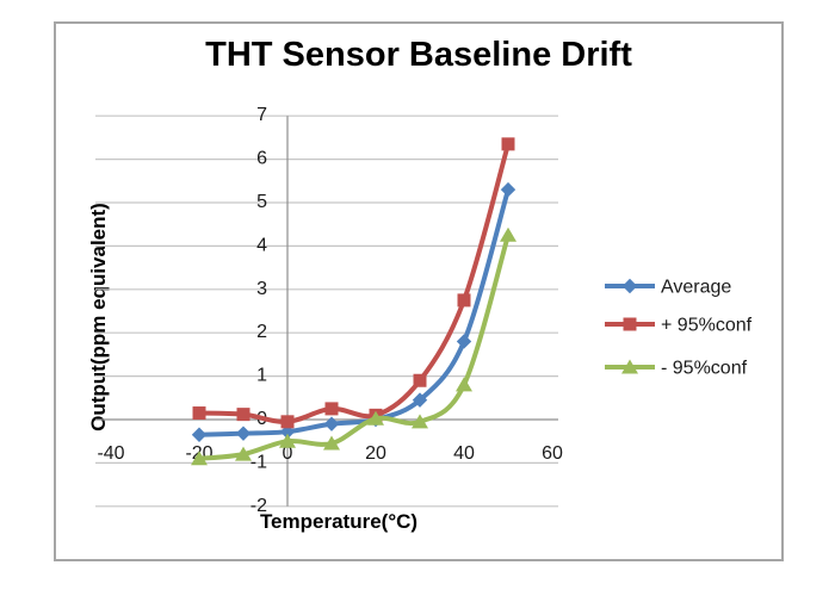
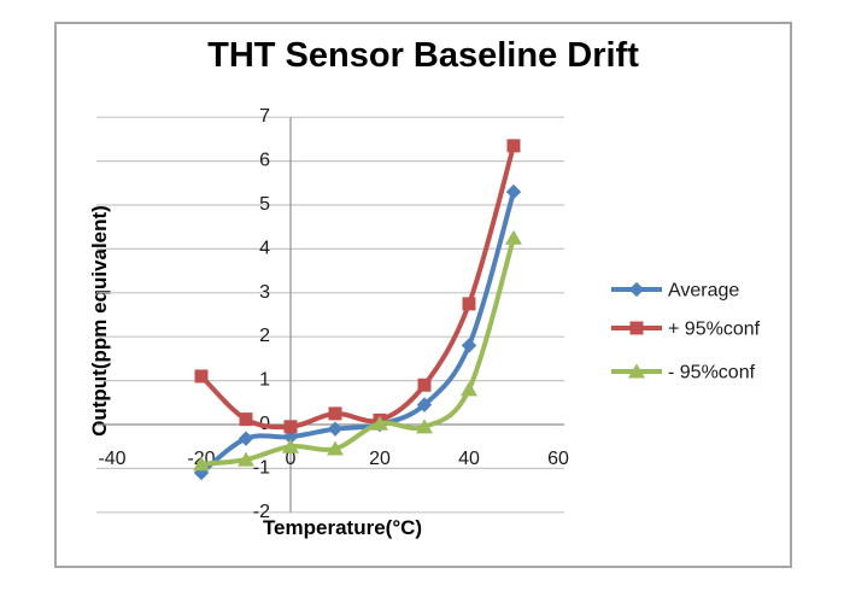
Average/-20: -0.3 -> -1.1
+ 95%conf/-20: 0.1 -> 1.1
